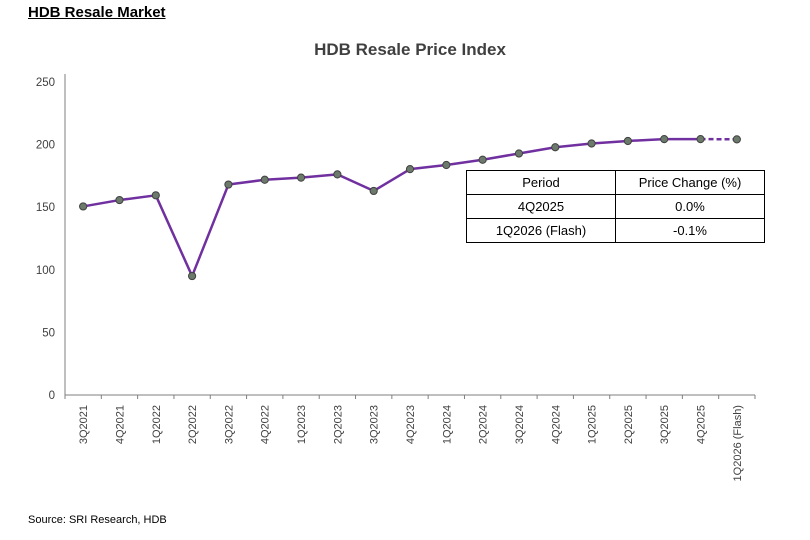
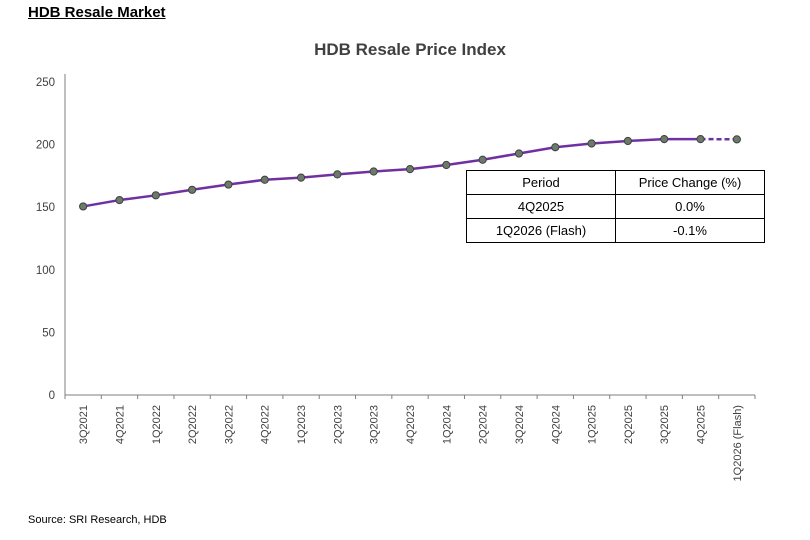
2Q2022: 95 -> 164
3Q2023: 163 -> 178
